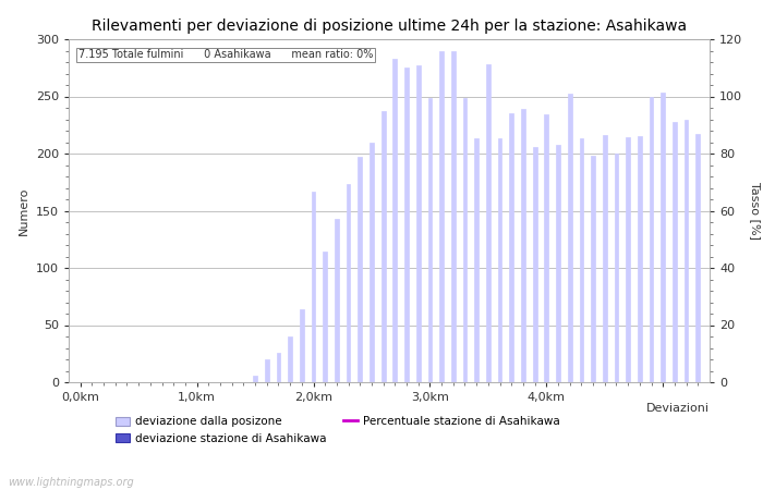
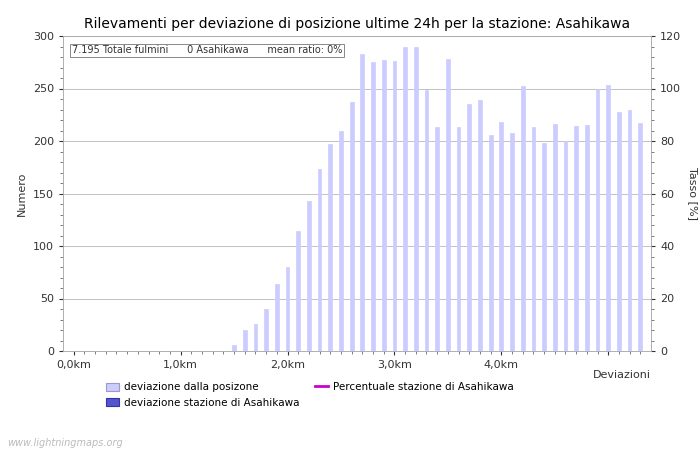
2,0km: 167 -> 80
3,0km: 249 -> 276
4,0km: 234 -> 218
